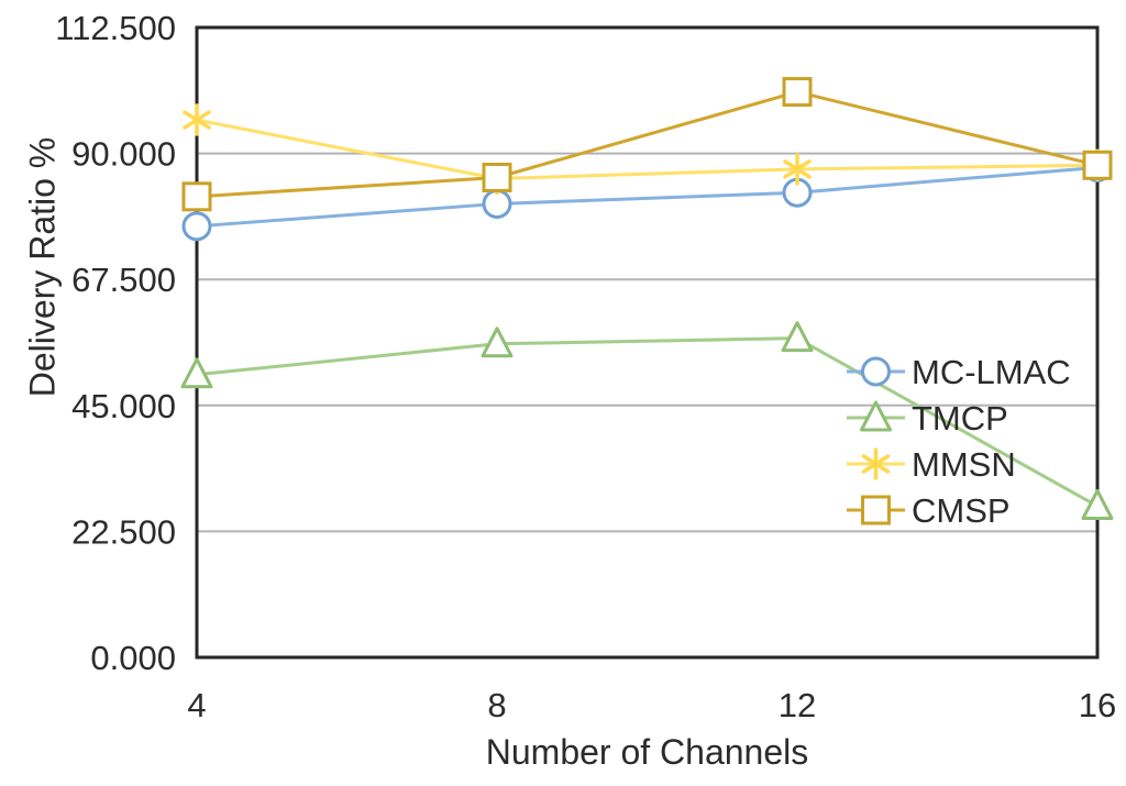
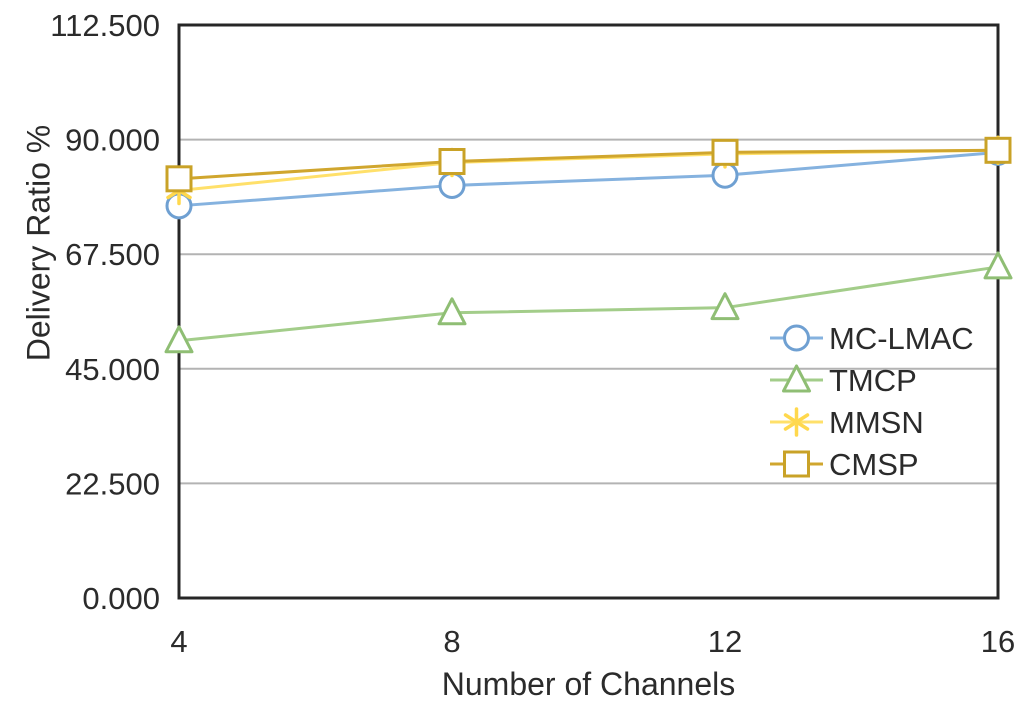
MMSN/4: 96 -> 80
CMSP/12: 101 -> 88
TMCP/16: 27 -> 65
